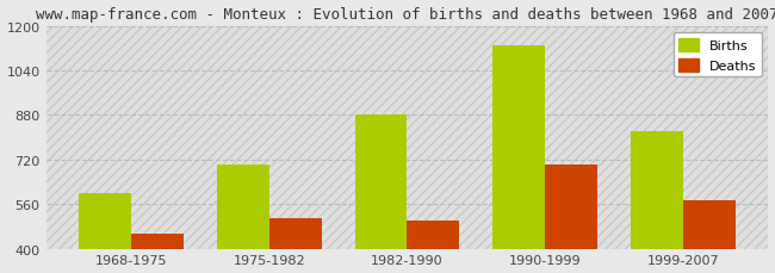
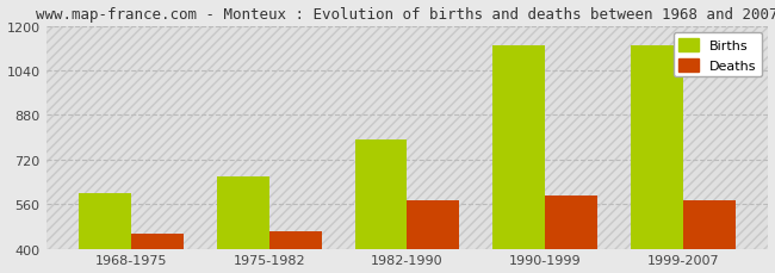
Births/1975-1982: 700 -> 658
Deaths/1975-1982: 510 -> 462
Births/1982-1990: 880 -> 790
Deaths/1982-1990: 500 -> 572
Deaths/1990-1999: 700 -> 592
Births/1999-2007: 820 -> 1130
